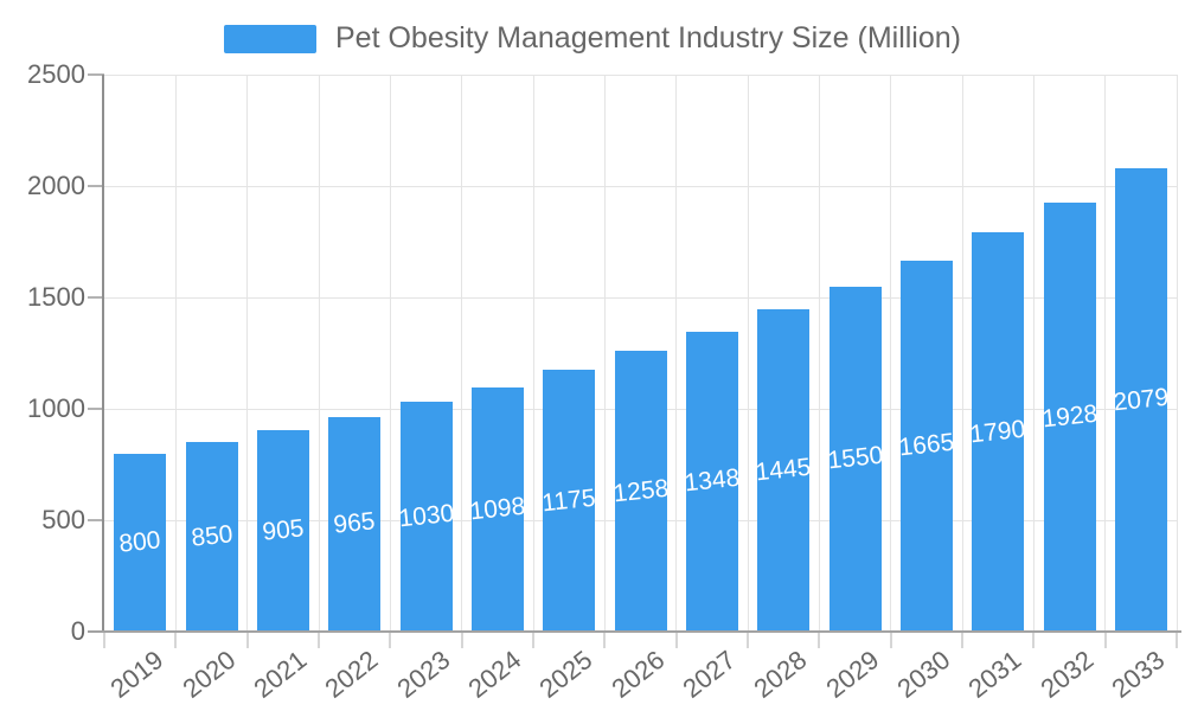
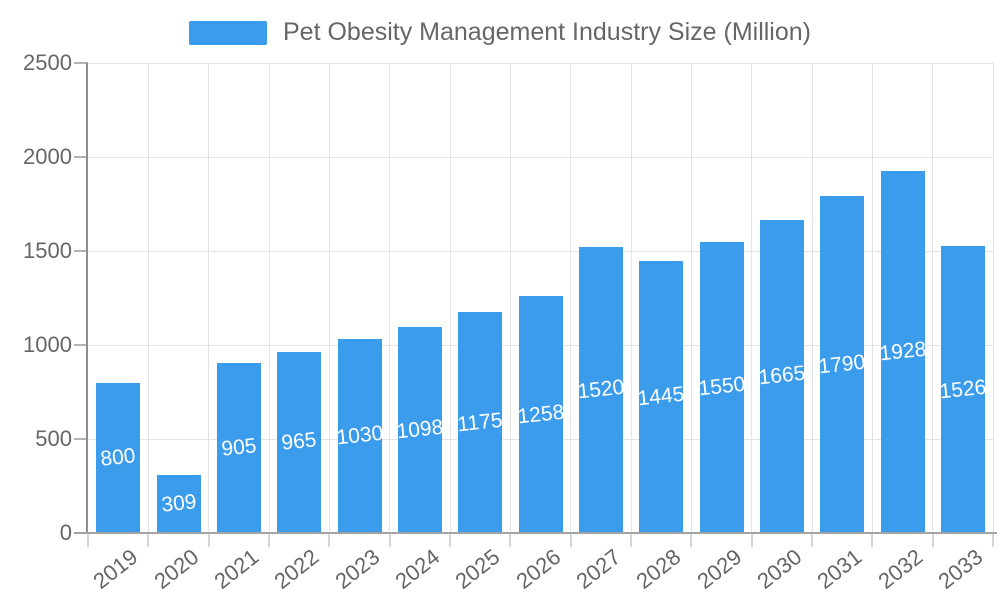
2020: 850 -> 309
2027: 1348 -> 1520
2033: 2079 -> 1526
